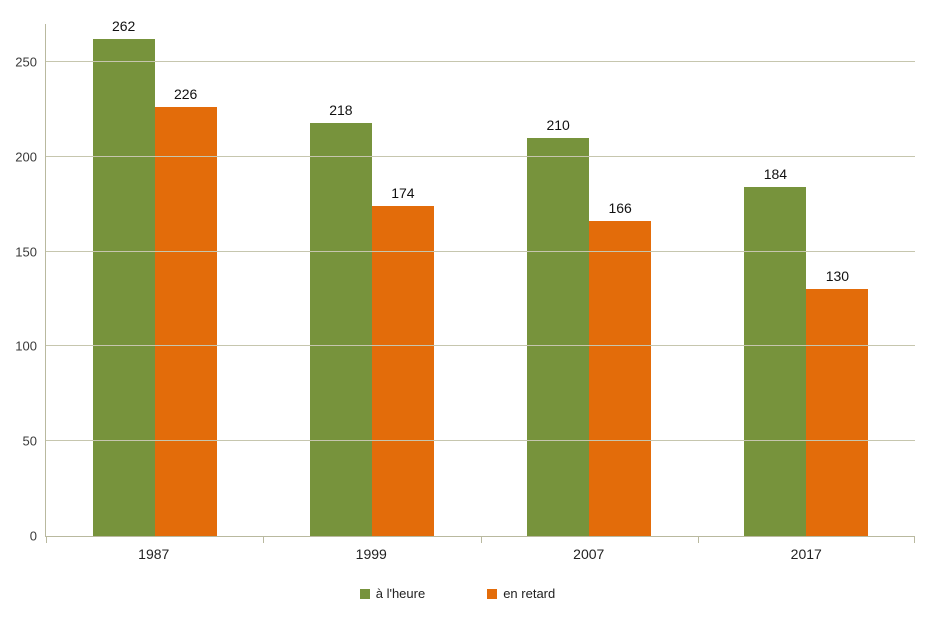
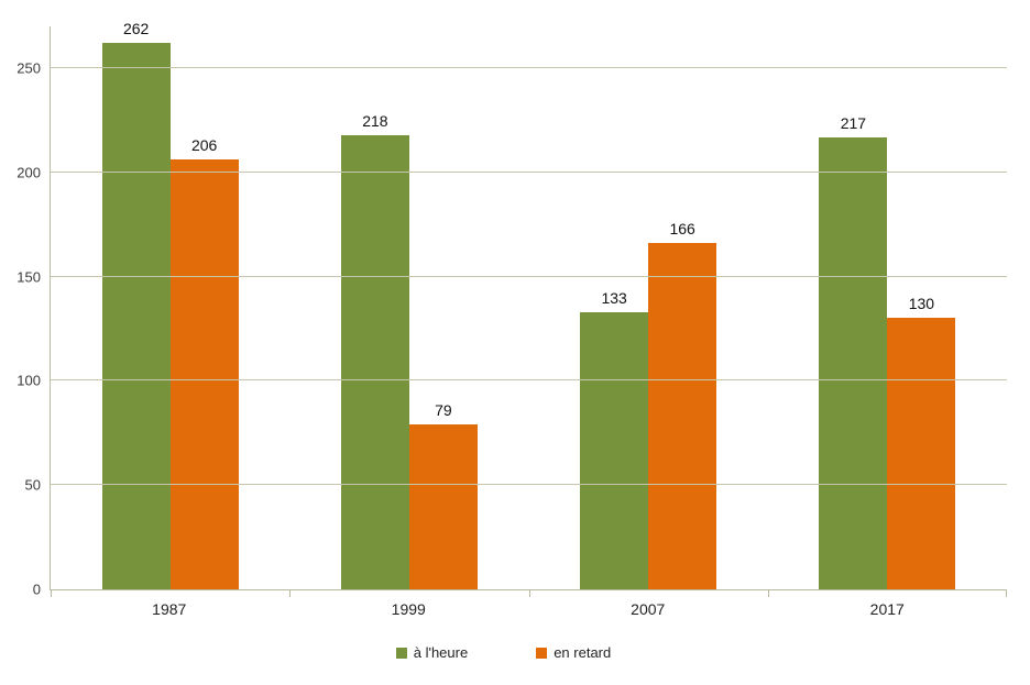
en retard/1987: 226 -> 206
en retard/1999: 174 -> 79
à l'heure/2007: 210 -> 133
à l'heure/2017: 184 -> 217
